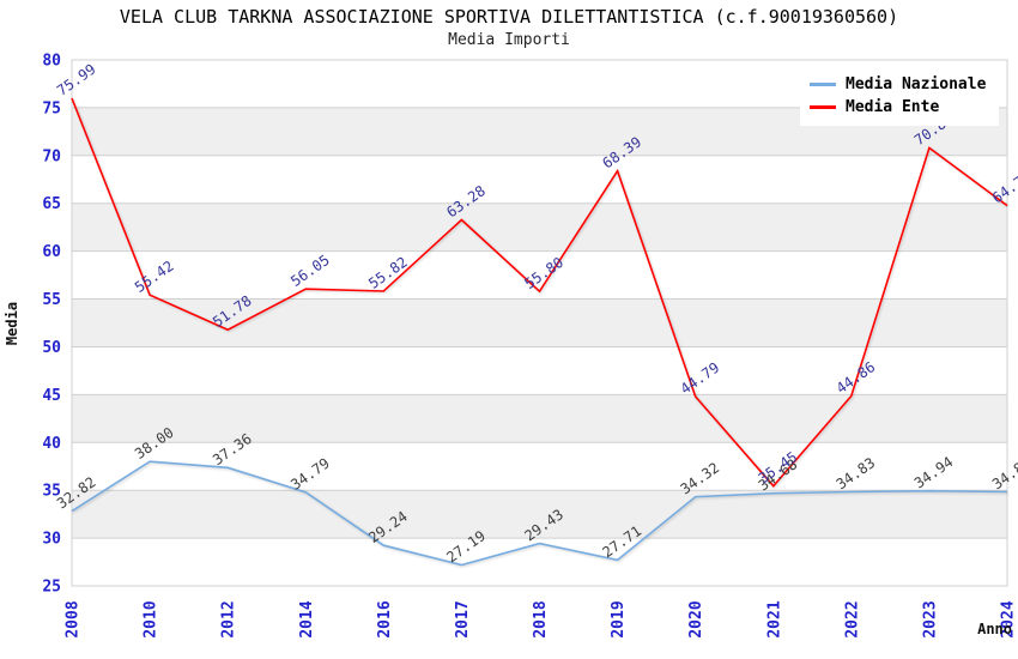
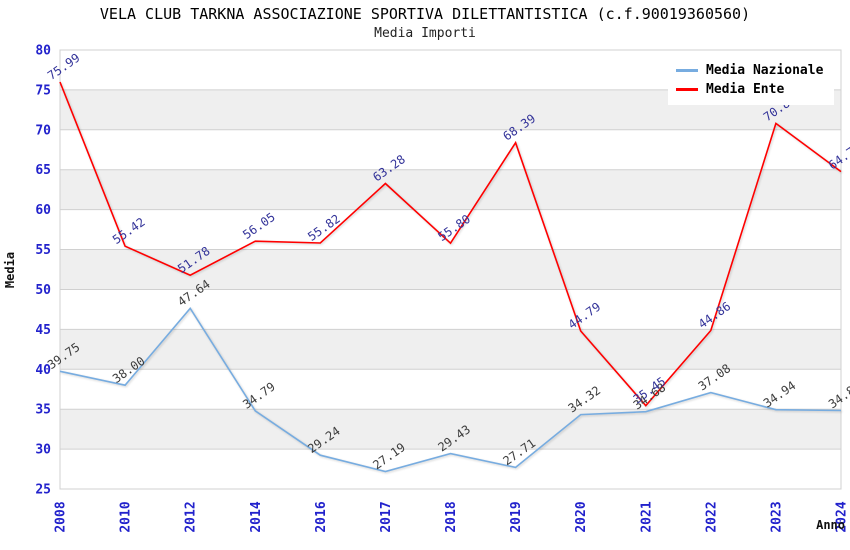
Media Nazionale/2008: 32.82 -> 39.75
Media Nazionale/2012: 37.36 -> 47.64
Media Nazionale/2022: 34.83 -> 37.08
